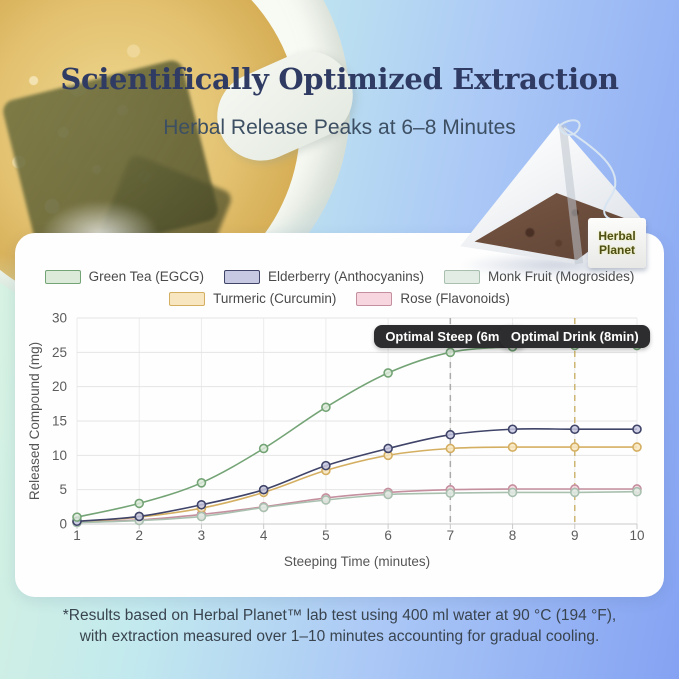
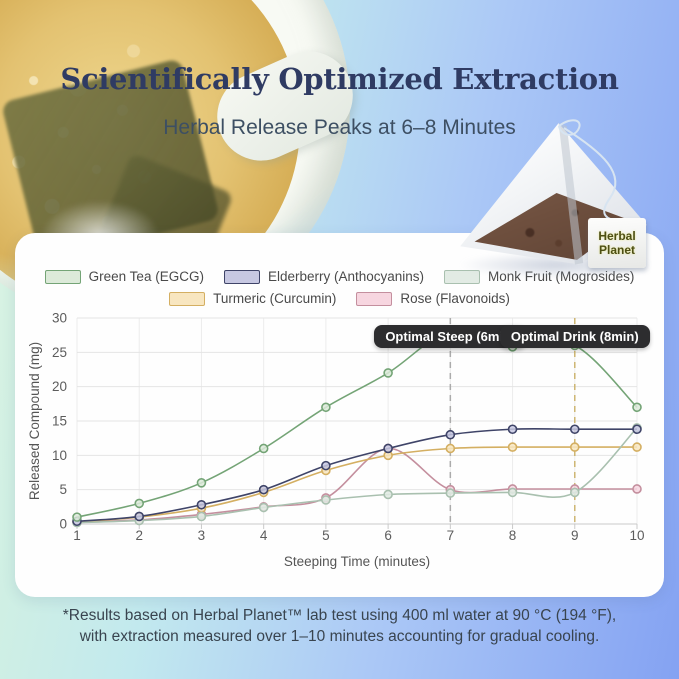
Rose (Flavonoids)/6: 5 -> 11
Green Tea (EGCG)/7: 25 -> 28
Green Tea (EGCG)/10: 26 -> 17
Monk Fruit (Mogrosides)/10: 5 -> 14
